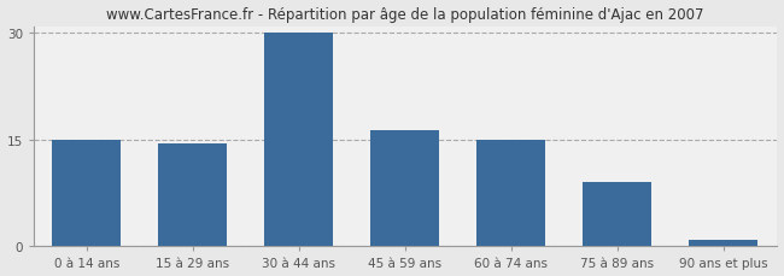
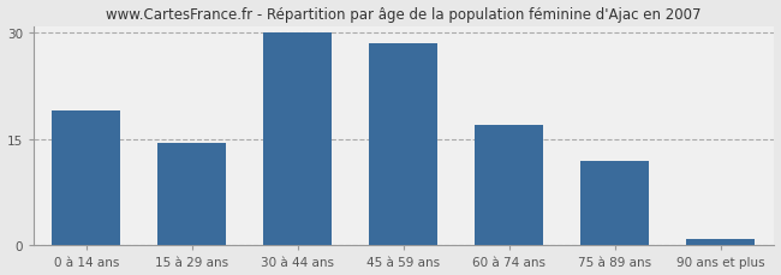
0 à 14 ans: 15.0 -> 19.0
45 à 59 ans: 16.4 -> 28.5
60 à 74 ans: 15.0 -> 17.0
75 à 89 ans: 9.0 -> 12.0
